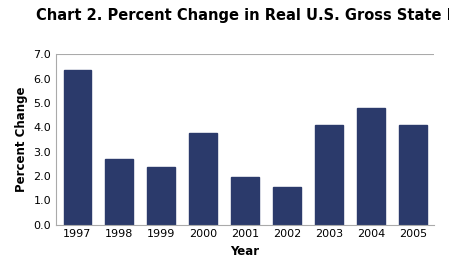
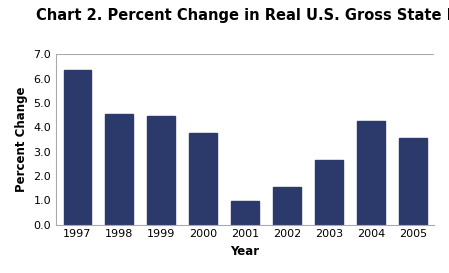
1998: 2.70 -> 4.57
1999: 2.35 -> 4.47
2001: 1.95 -> 0.96
2003: 4.10 -> 2.65
2004: 4.80 -> 4.25
2005: 4.10 -> 3.55
